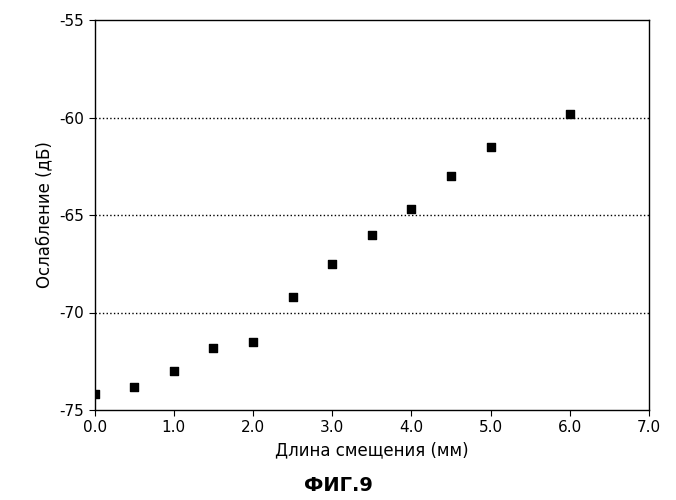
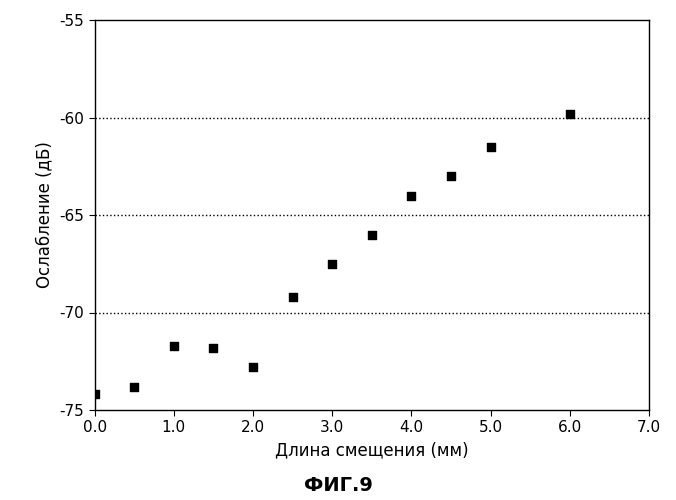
1.0: -73.0 -> -71.7
2.0: -71.5 -> -72.8
4.0: -64.7 -> -64.0
